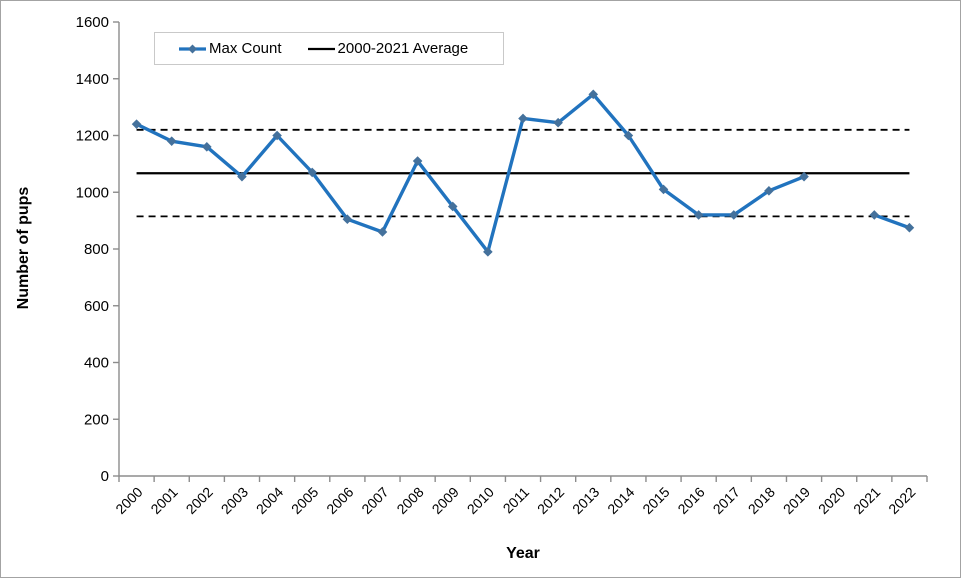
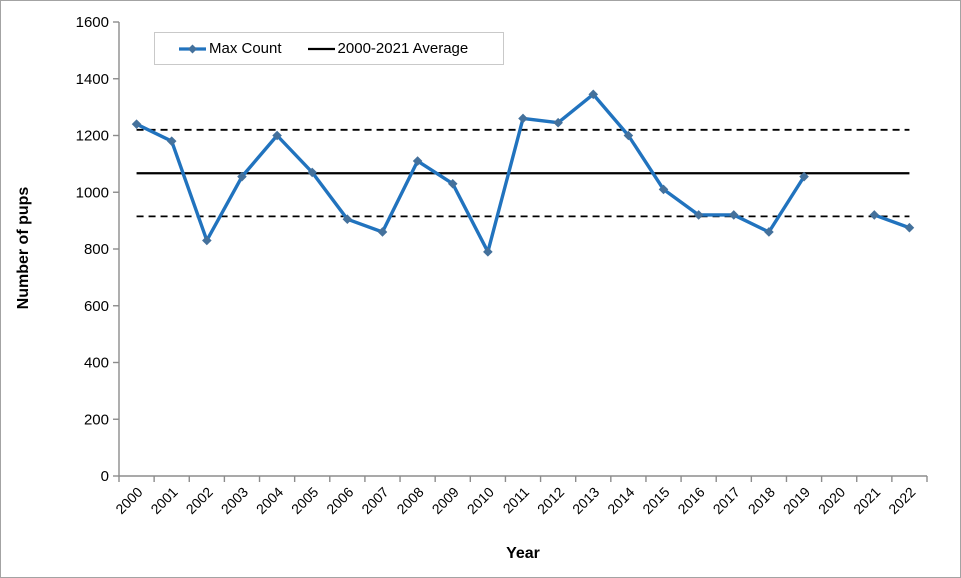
2002: 1160 -> 830
2009: 950 -> 1030
2018: 1000 -> 860
